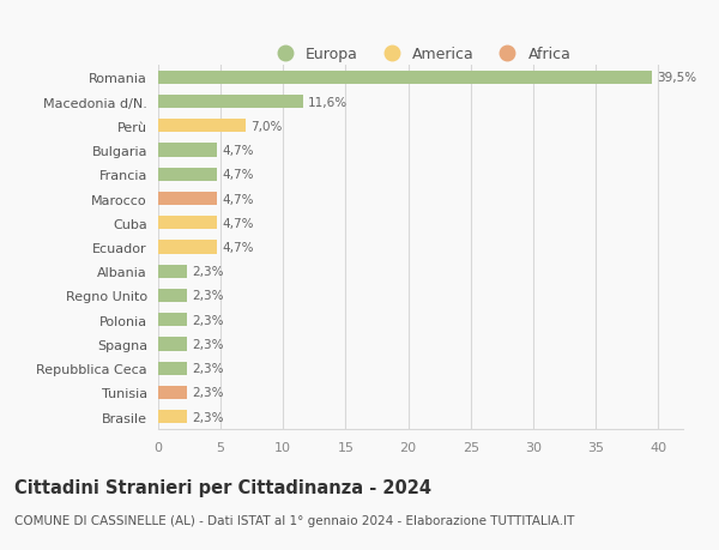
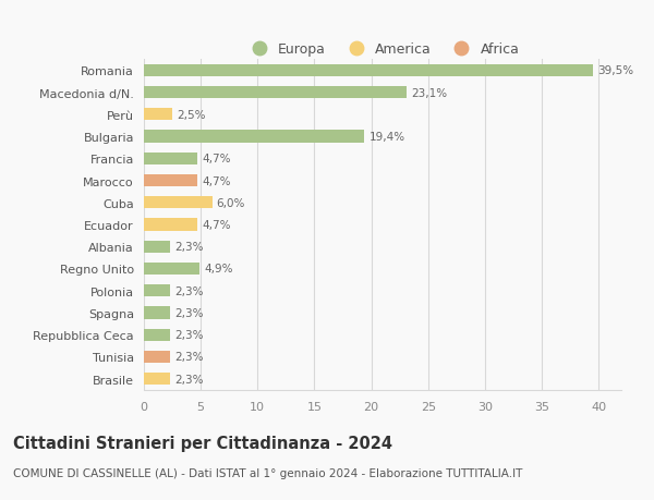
Macedonia d/N.: 11,6% -> 23,1%
Perù: 7,0% -> 2,5%
Bulgaria: 4,7% -> 19,4%
Cuba: 4,7% -> 6,0%
Regno Unito: 2,3% -> 4,9%
